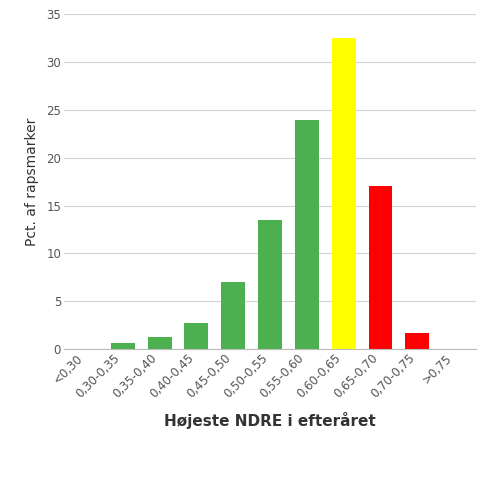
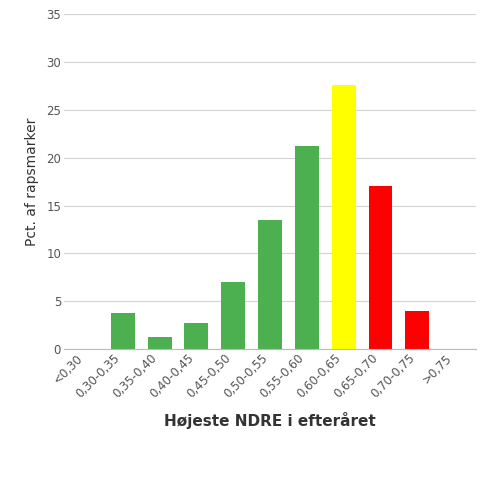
0,30-0,35: 0.7 -> 3.8
0,55-0,60: 24.0 -> 21.2
0,60-0,65: 32.5 -> 27.6
0,70-0,75: 1.7 -> 4.0
